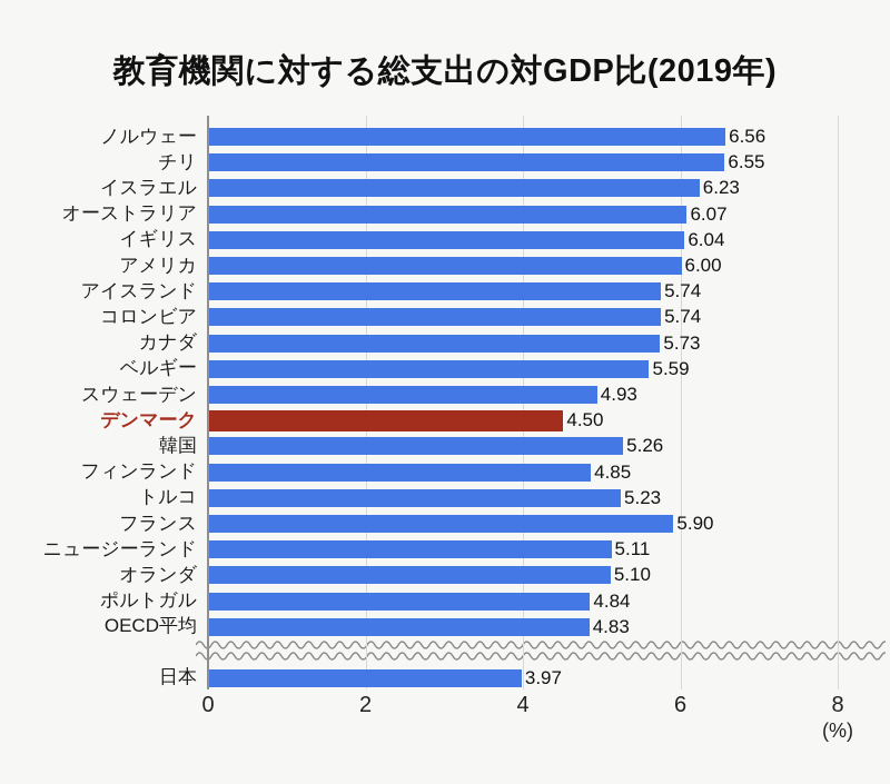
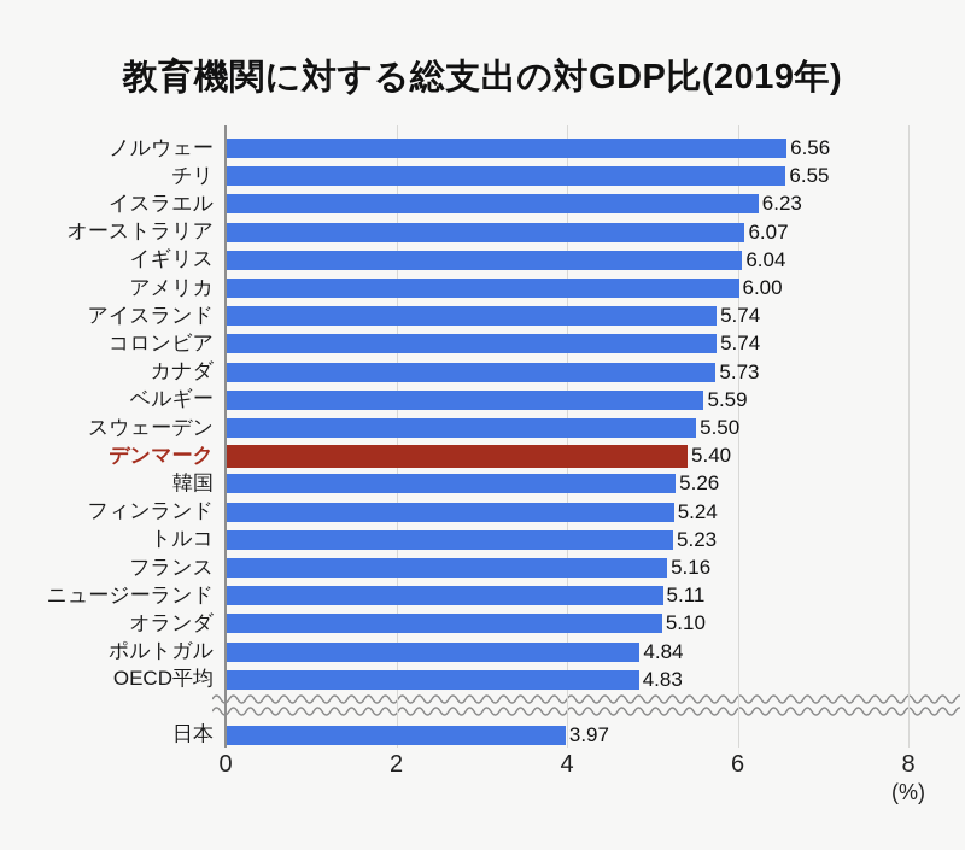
スウェーデン: 4.93 -> 5.50
デンマーク: 4.50 -> 5.40
フィンランド: 4.85 -> 5.24
フランス: 5.90 -> 5.16
